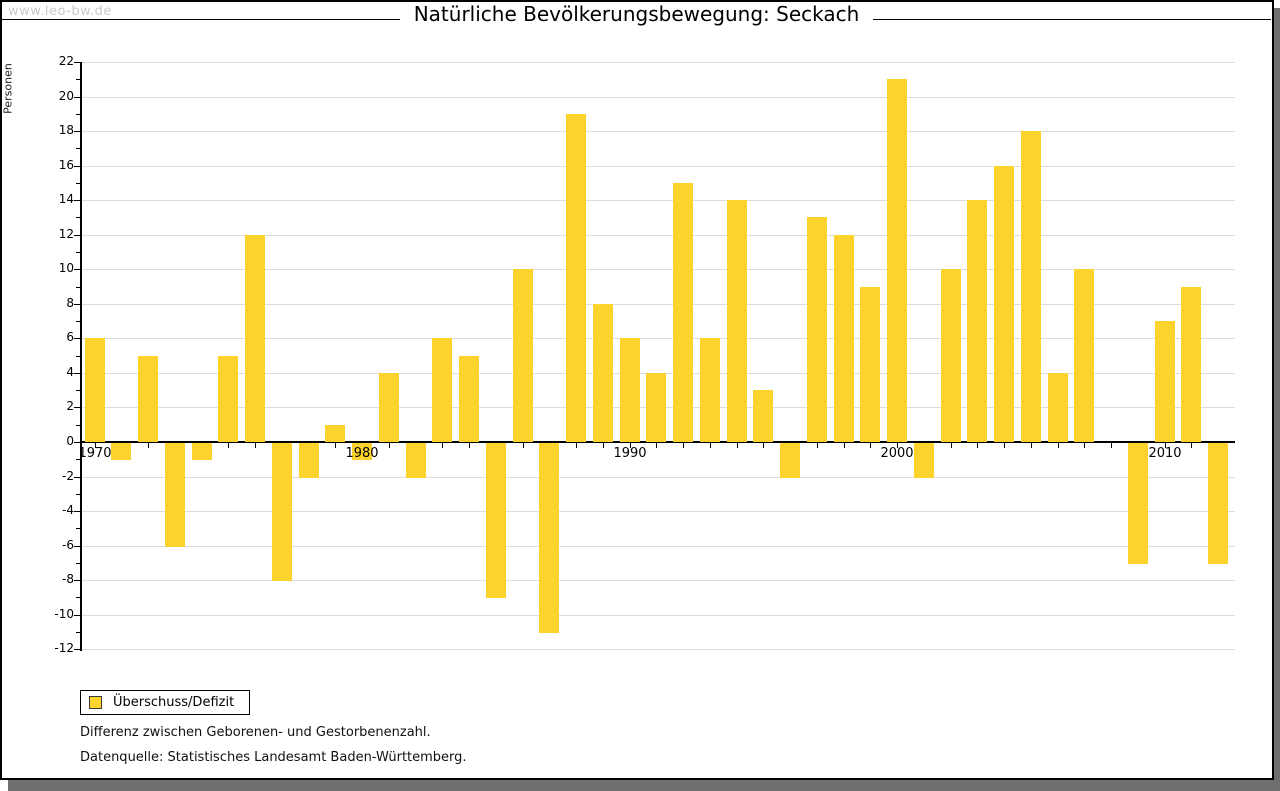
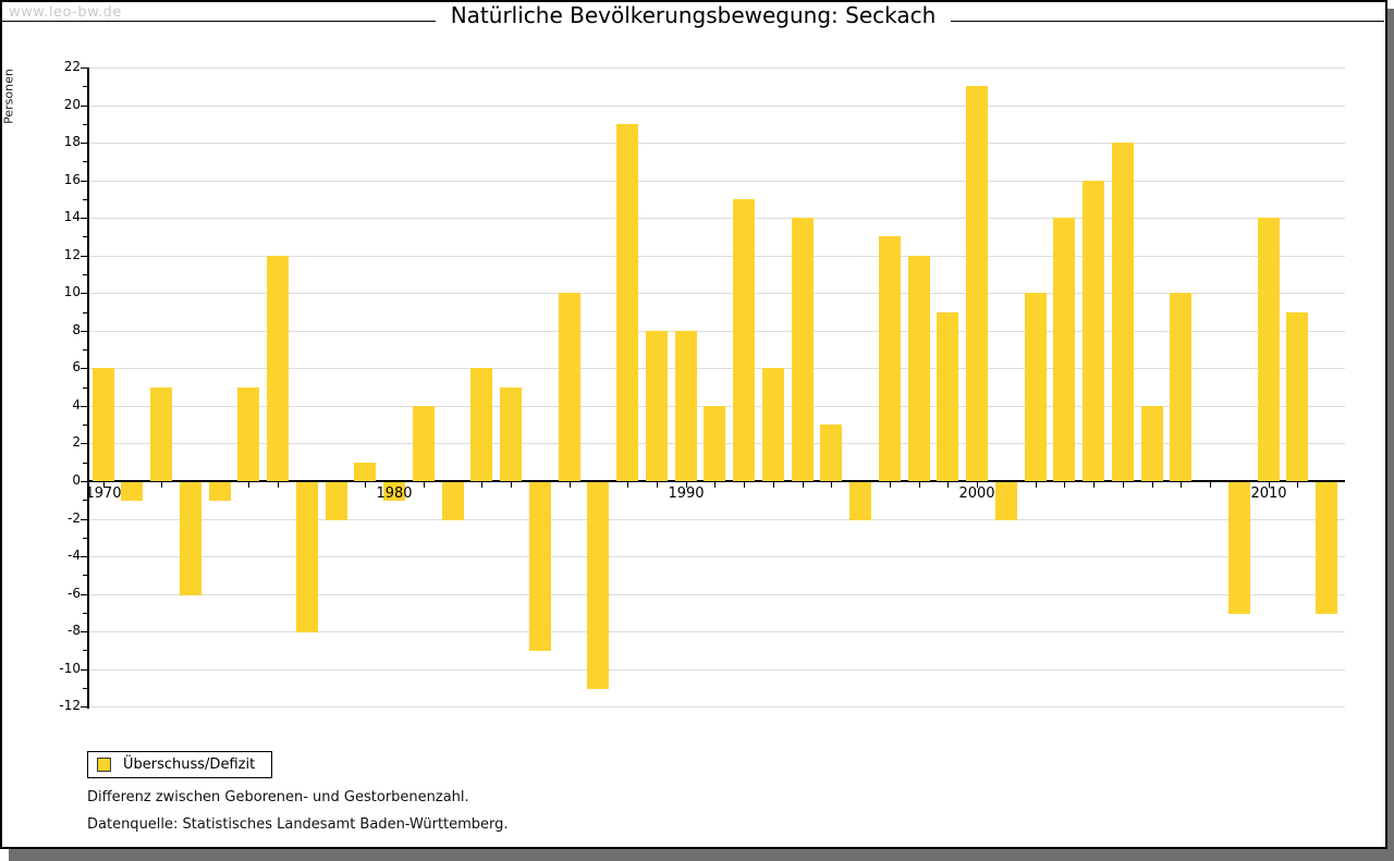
1990: 6 -> 8
2010: 7 -> 14
